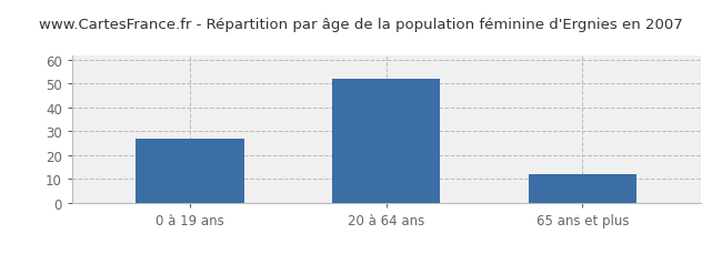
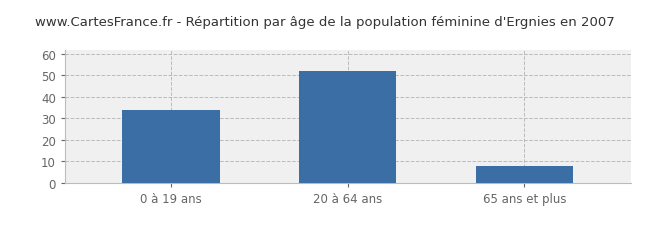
0 à 19 ans: 27 -> 34
65 ans et plus: 12 -> 8
